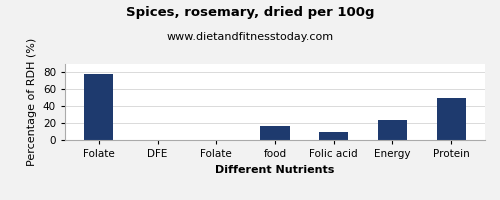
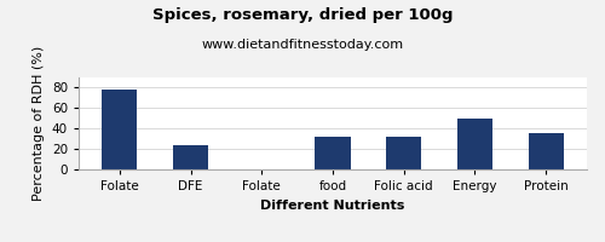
DFE: 0 -> 24
food: 17 -> 32
Folic acid: 10 -> 32
Energy: 24 -> 50
Protein: 50 -> 36
